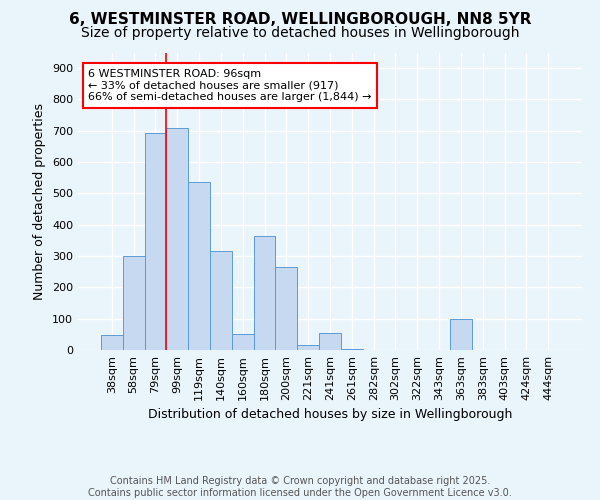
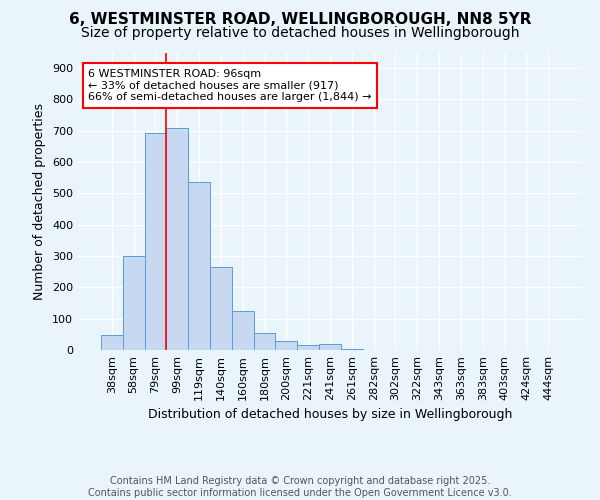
140sqm: 315 -> 264
160sqm: 50 -> 125
180sqm: 365 -> 54
200sqm: 265 -> 28
241sqm: 55 -> 18
363sqm: 100 -> 1
